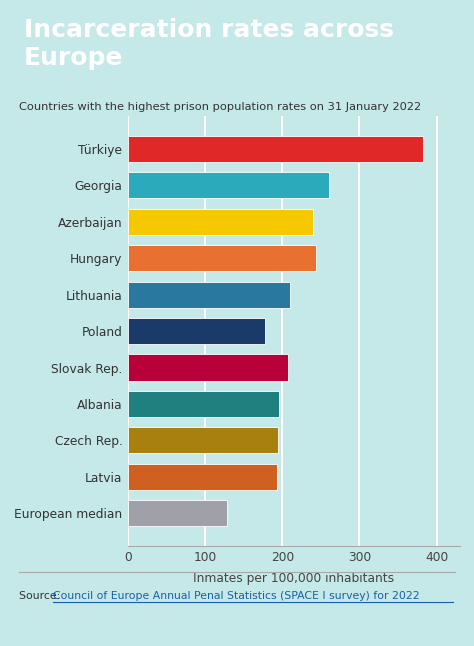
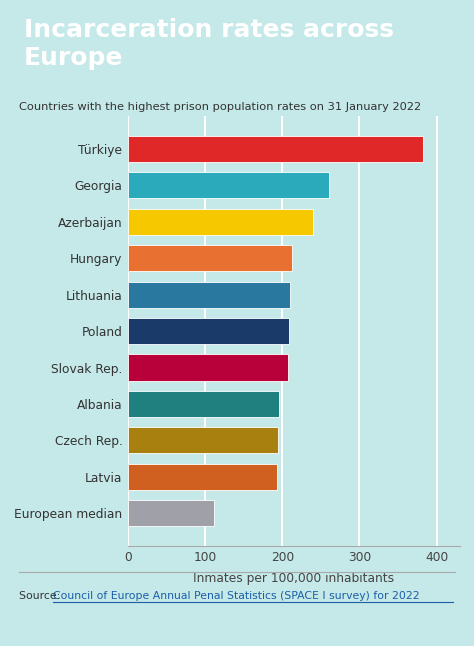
Hungary: 244 -> 213
Poland: 178 -> 209
European median: 128 -> 112
